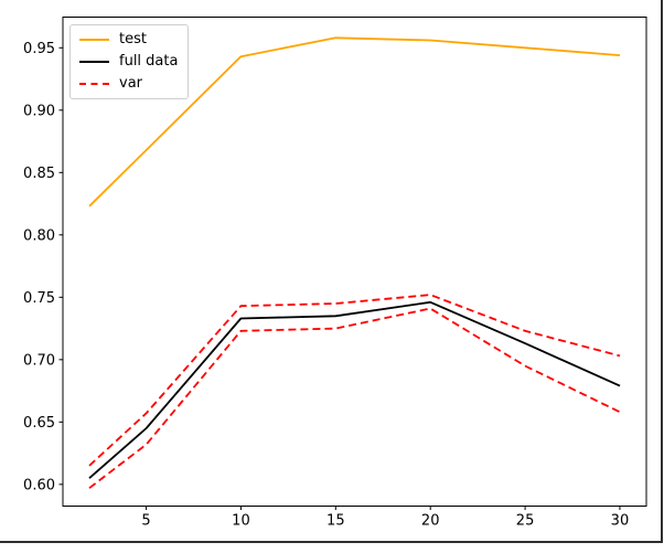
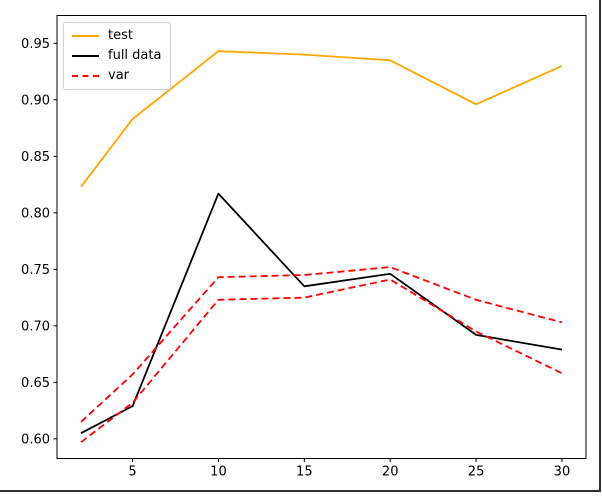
test/5: 0.868 -> 0.883
full data/5: 0.645 -> 0.629
full data/10: 0.733 -> 0.817
test/15: 0.958 -> 0.940
test/20: 0.956 -> 0.935
test/25: 0.950 -> 0.896
full data/25: 0.713 -> 0.692
test/30: 0.944 -> 0.930
